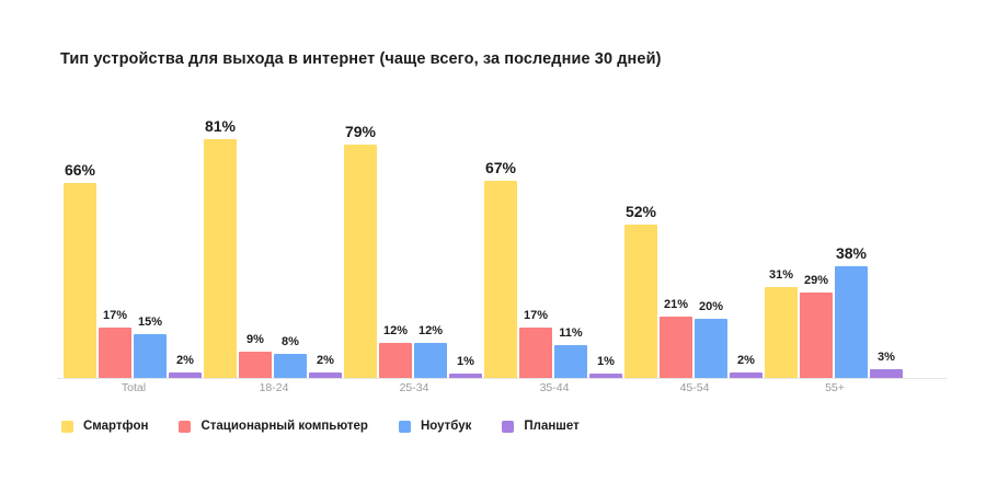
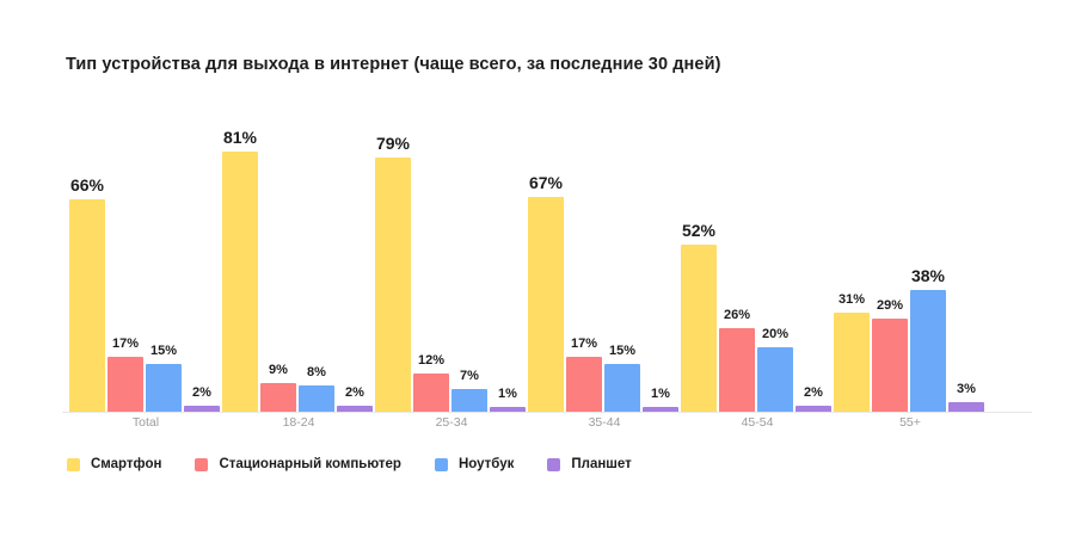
Ноутбук/25-34: 12% -> 7%
Ноутбук/35-44: 11% -> 15%
Стационарный компьютер/45-54: 21% -> 26%
